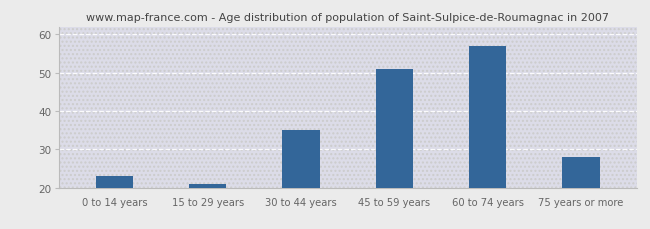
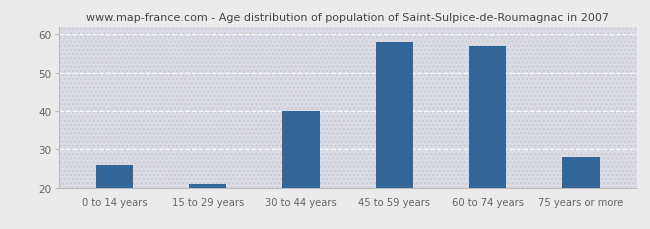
0 to 14 years: 23 -> 26
30 to 44 years: 35 -> 40
45 to 59 years: 51 -> 58
